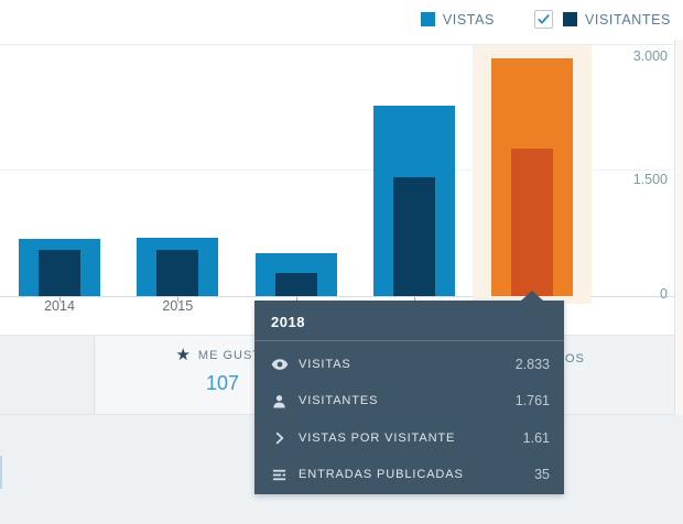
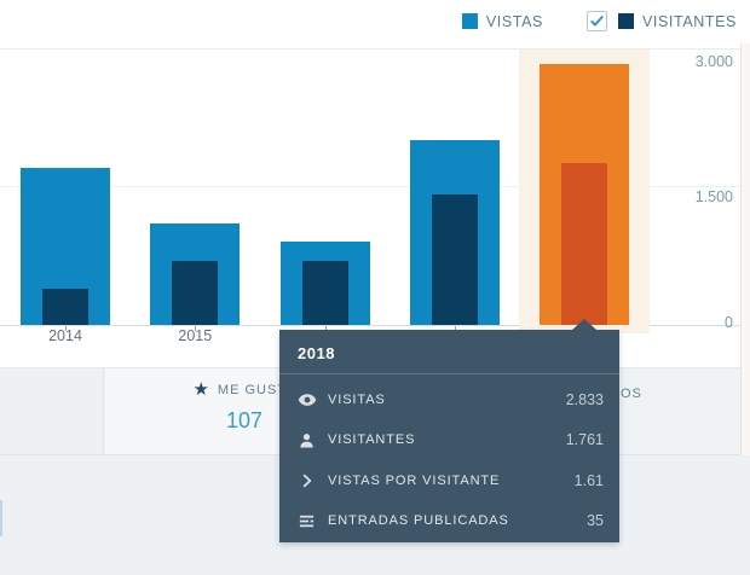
VISTAS/2014: 700 -> 1700
VISITANTES/2014: 600 -> 400
VISTAS/2015: 700 -> 1100
VISITANTES/2015: 600 -> 700
VISTAS/2016: 500 -> 900
VISITANTES/2016: 300 -> 700
VISTAS/2017: 2300 -> 2000
